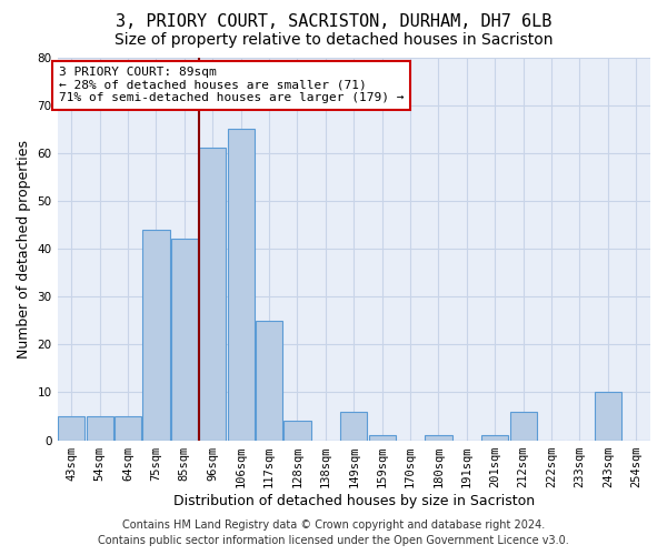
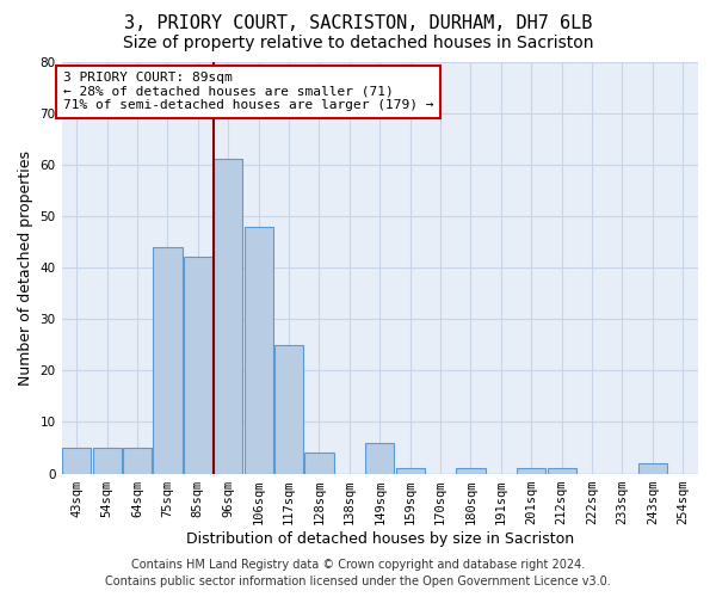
106sqm: 65 -> 48
212sqm: 6 -> 1
243sqm: 10 -> 2
